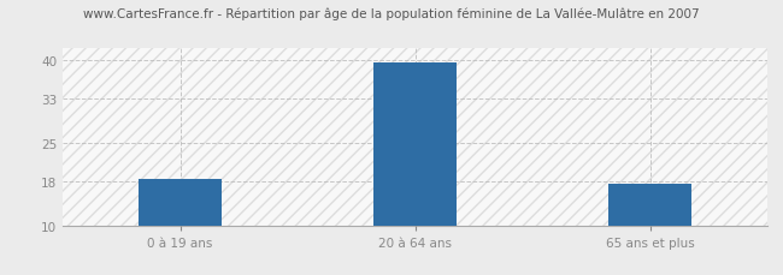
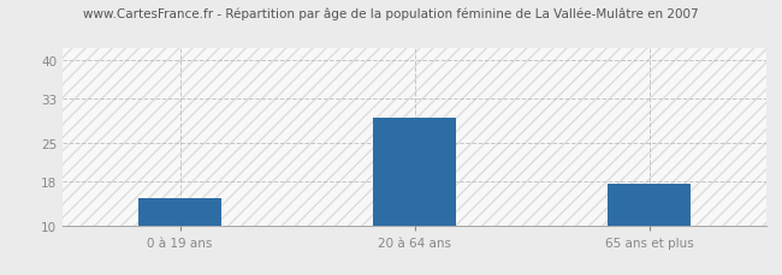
0 à 19 ans: 18.5 -> 15.0
20 à 64 ans: 39.5 -> 29.5
